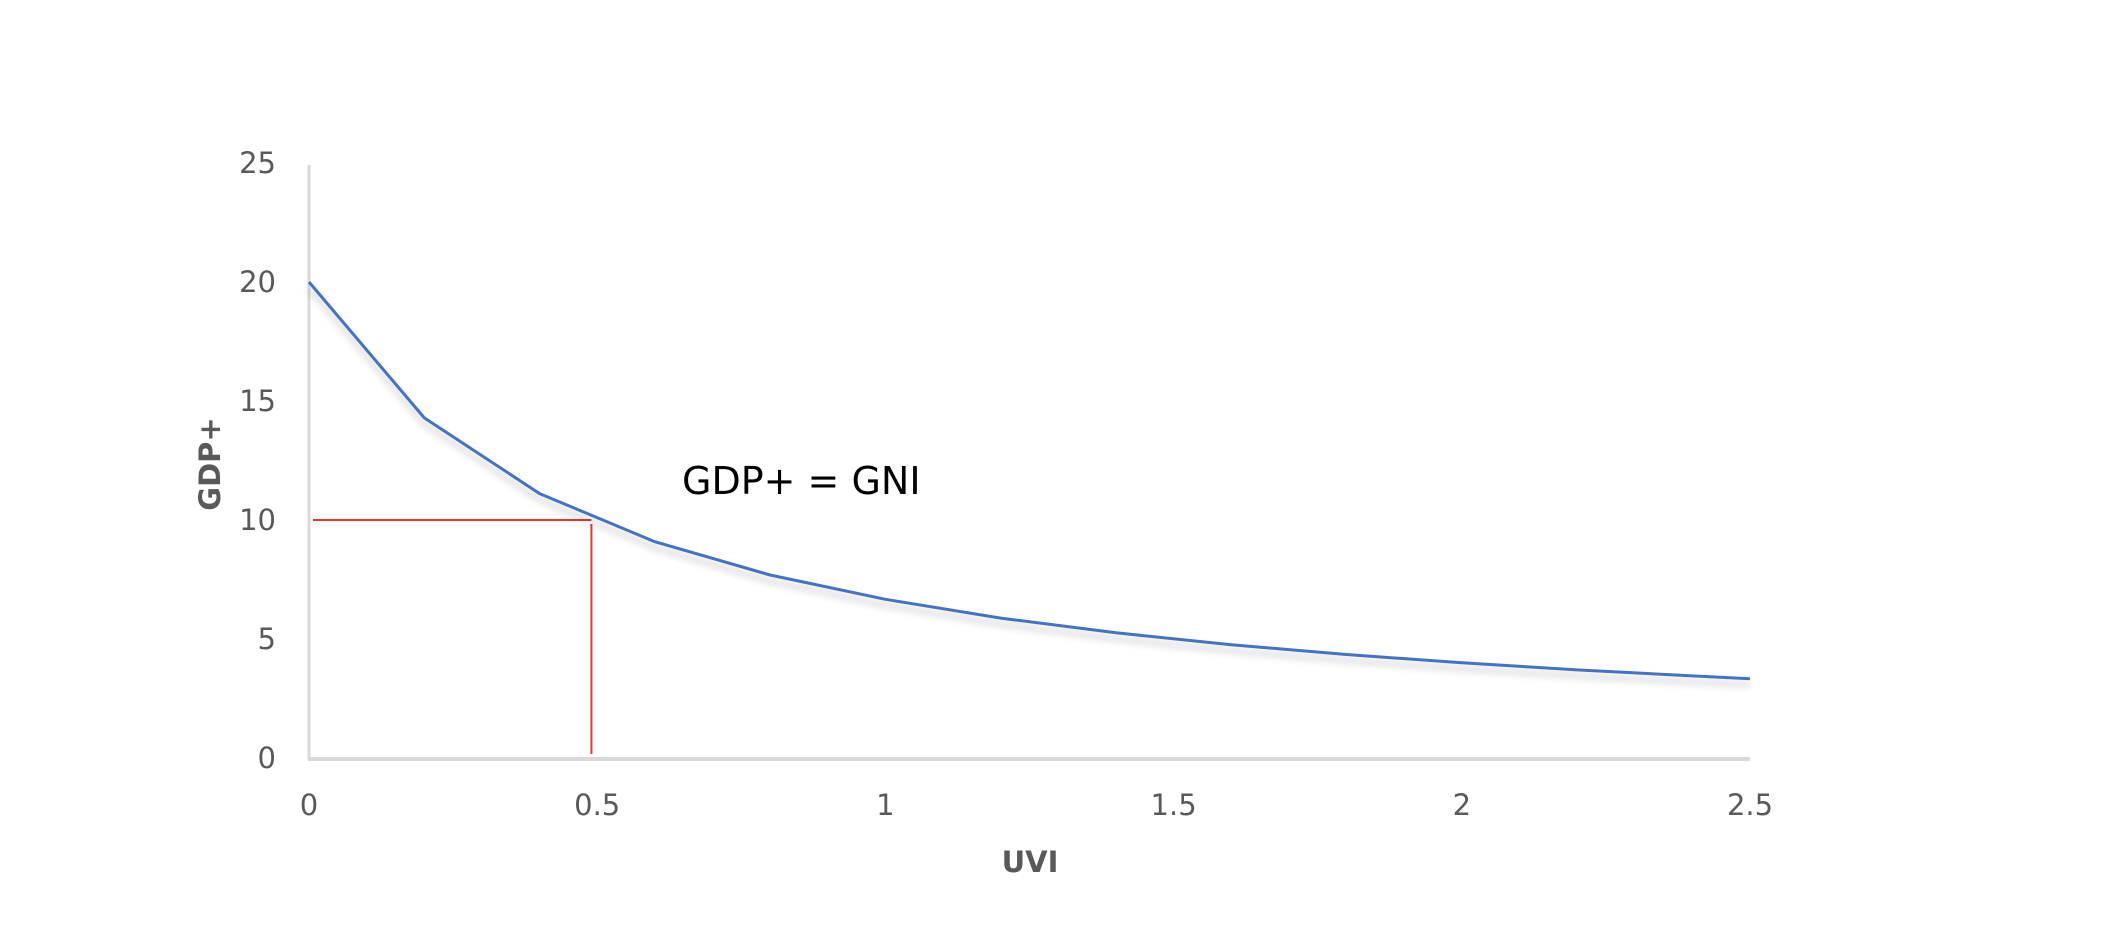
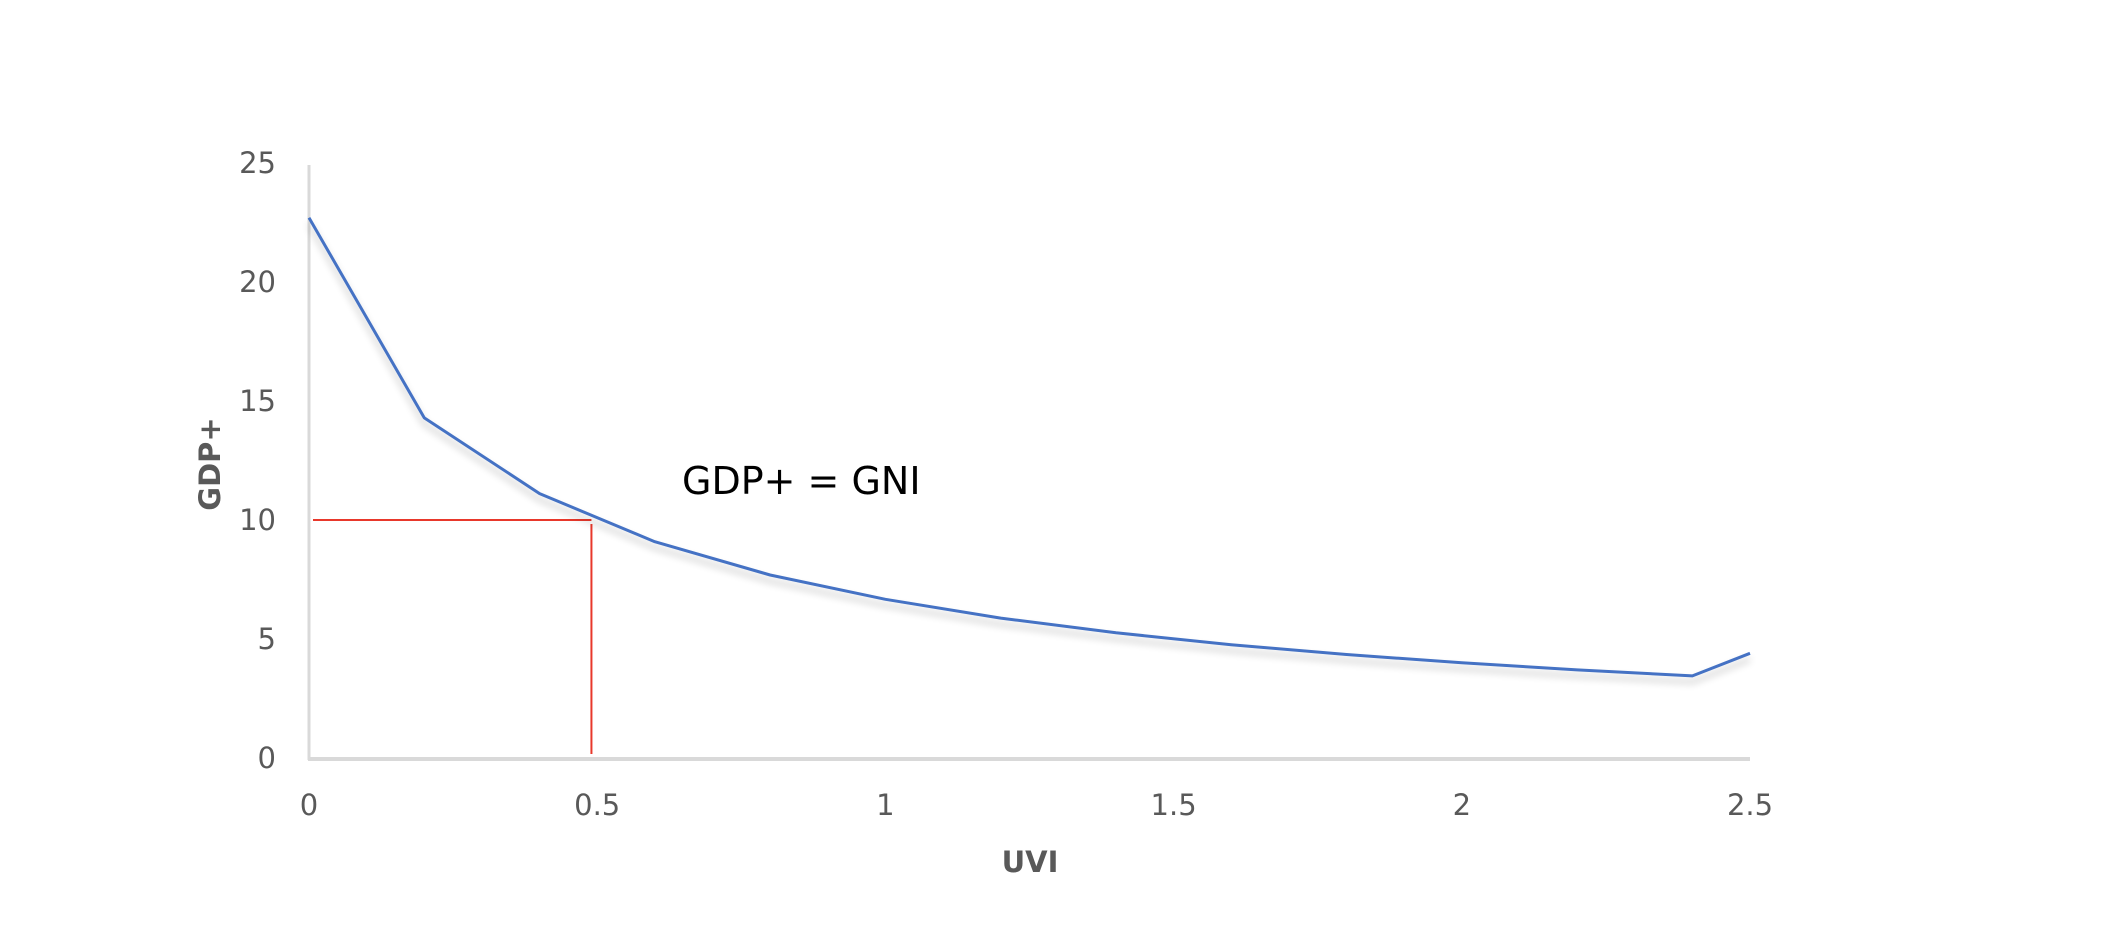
0: 20,0 -> 22,7
2.5: 3,3 -> 4,4
